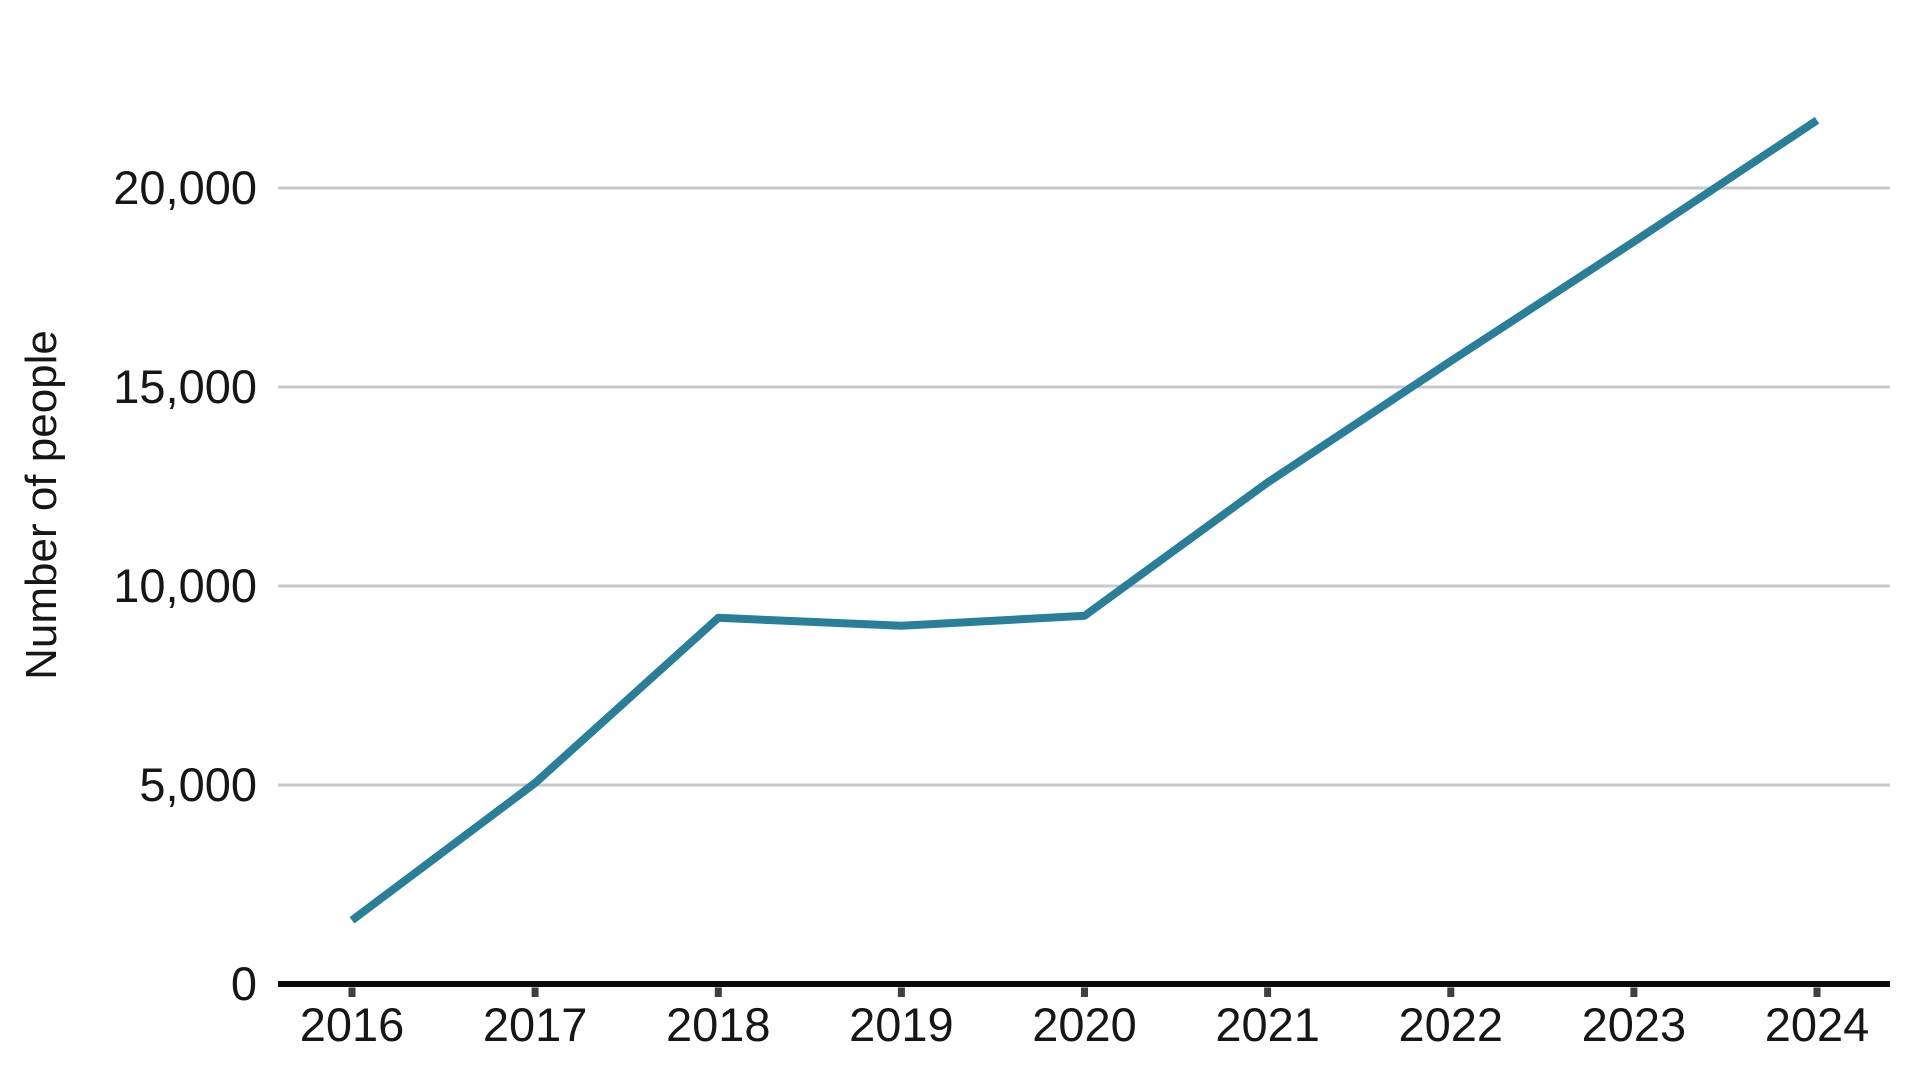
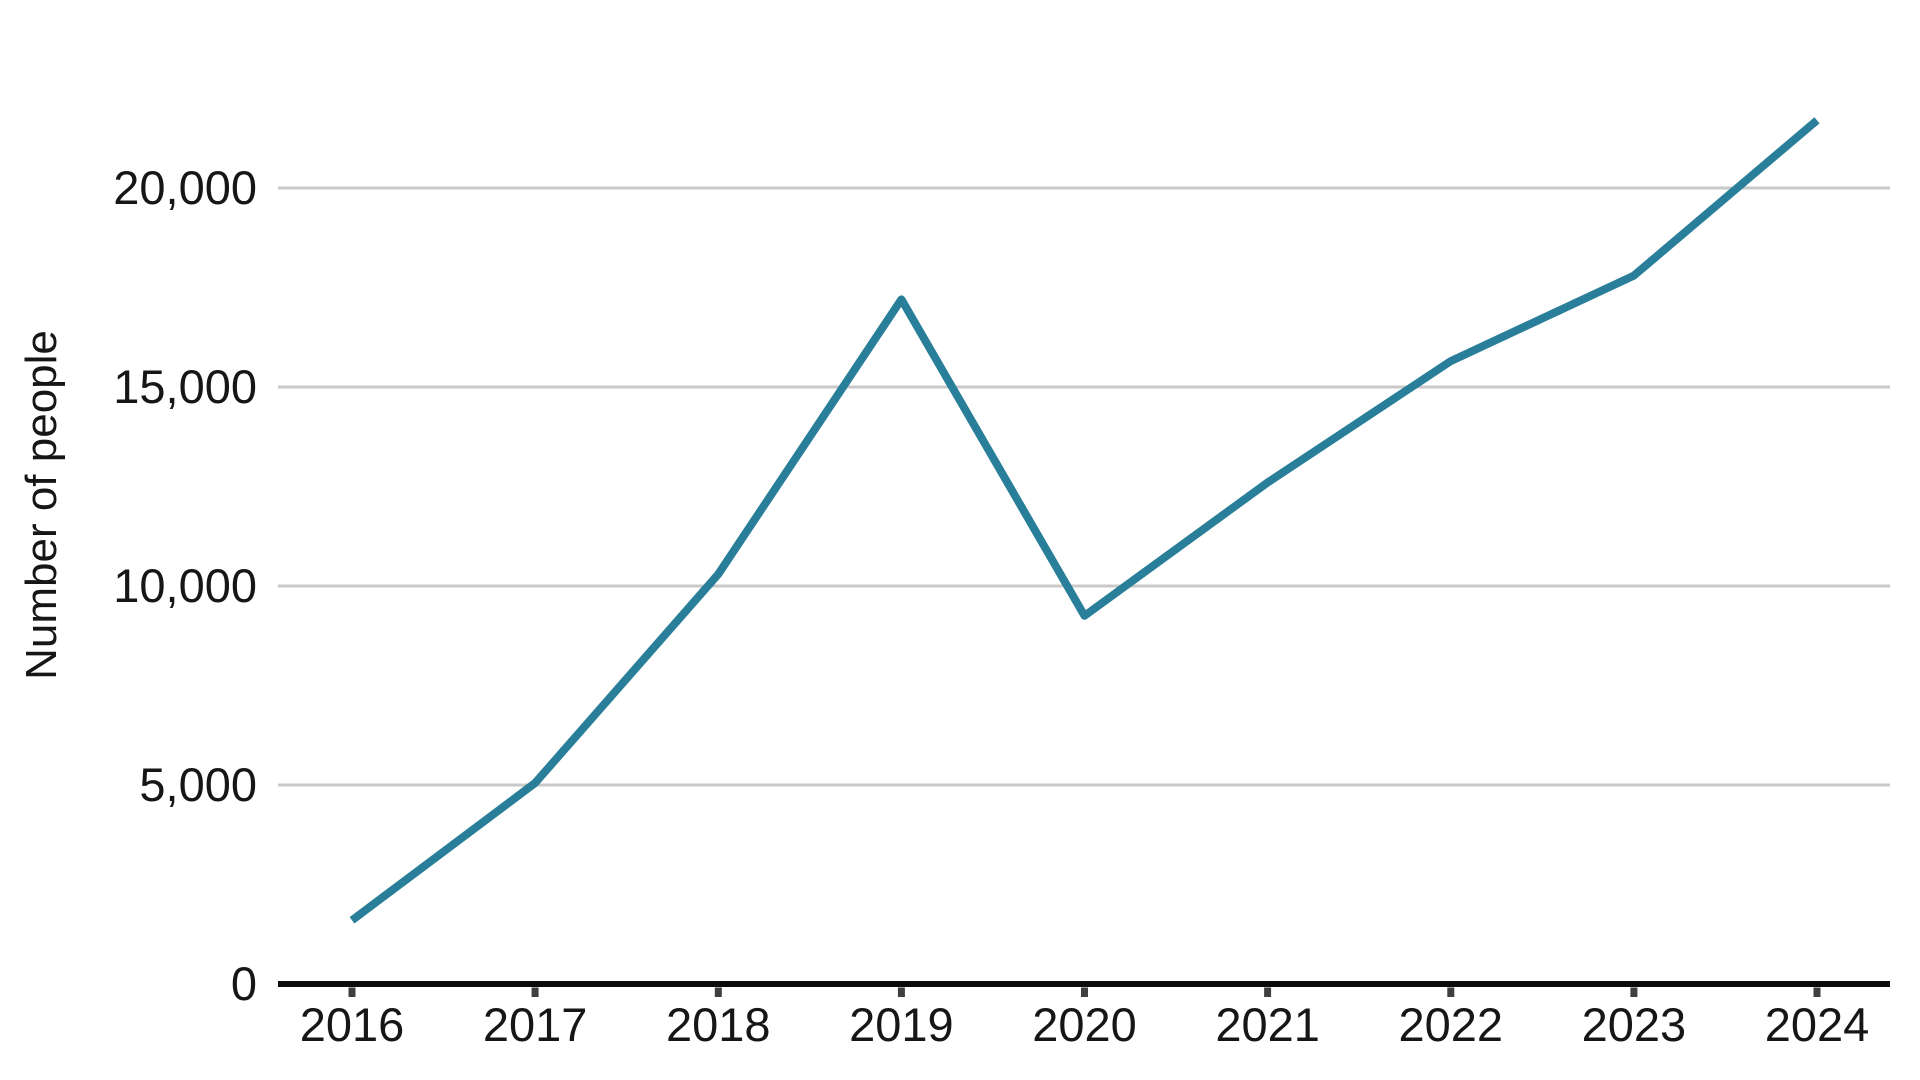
2018: 9200 -> 10300
2019: 9000 -> 17200
2023: 18600 -> 17800
